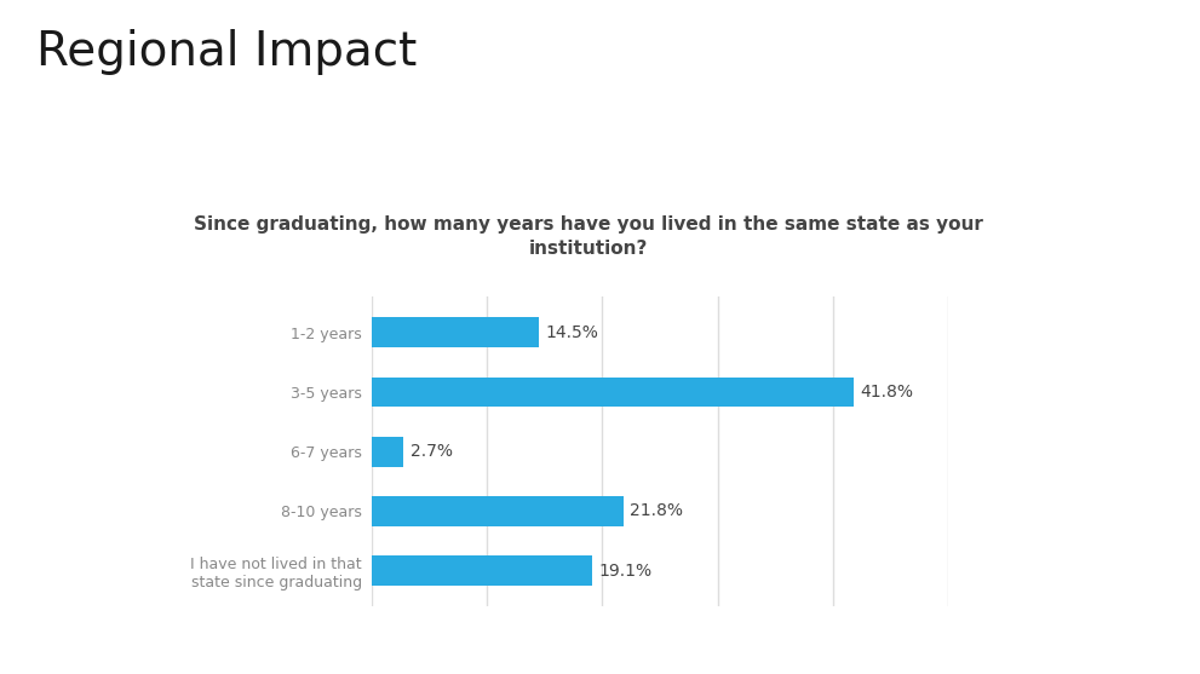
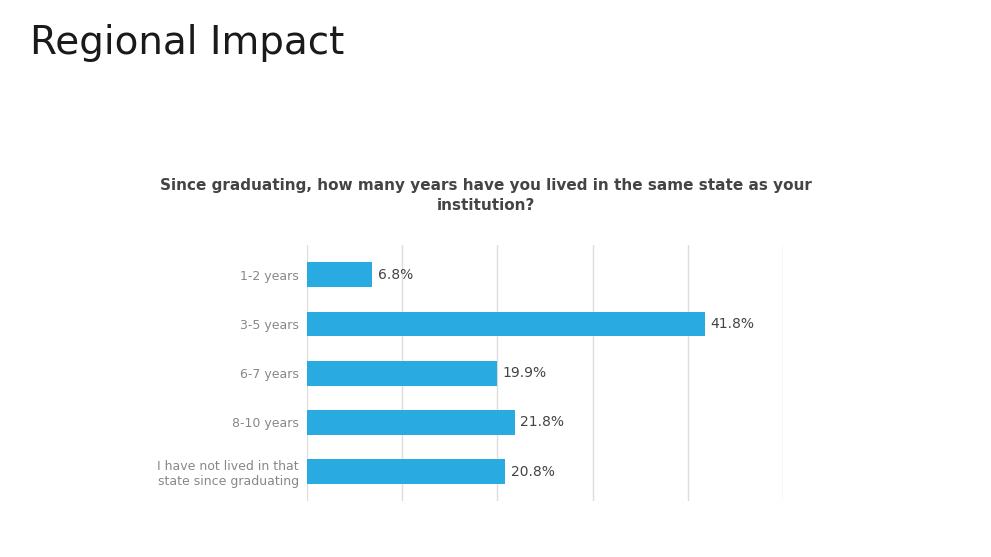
1-2 years: 14.5% -> 6.8%
6-7 years: 2.7% -> 19.9%
I have not lived in that state since graduating: 19.1% -> 20.8%
